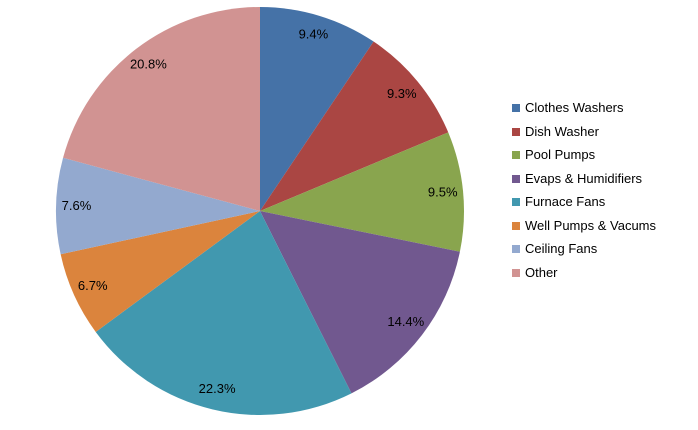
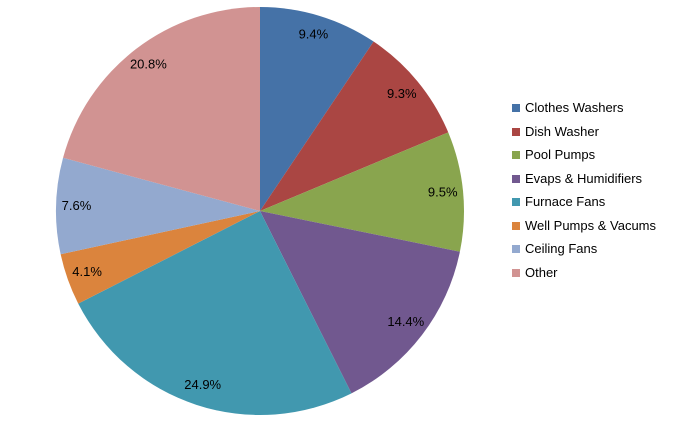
Furnace Fans: 22.3% -> 24.9%
Well Pumps & Vacums: 6.7% -> 4.1%
